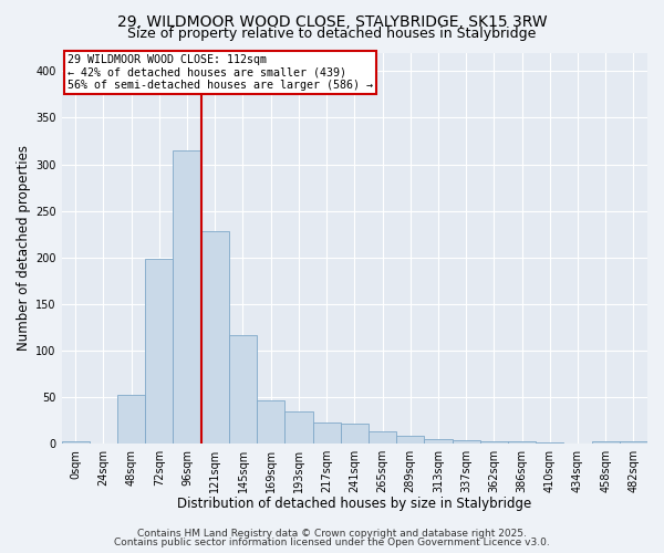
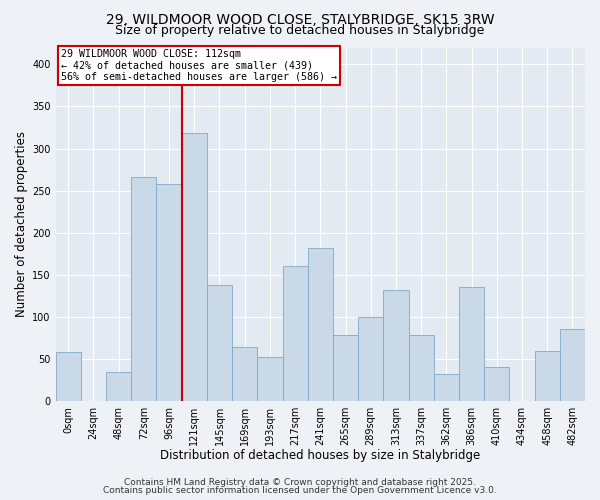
0sqm: 2 -> 58
48sqm: 52 -> 34
72sqm: 198 -> 266
96sqm: 315 -> 258
121sqm: 228 -> 318
145sqm: 116 -> 138
169sqm: 47 -> 64
193sqm: 35 -> 52
217sqm: 23 -> 160
241sqm: 22 -> 182
265sqm: 13 -> 78
289sqm: 8 -> 100
313sqm: 5 -> 132
337sqm: 4 -> 78
362sqm: 3 -> 32
386sqm: 3 -> 136
410sqm: 1 -> 40
458sqm: 3 -> 60
482sqm: 2 -> 86
